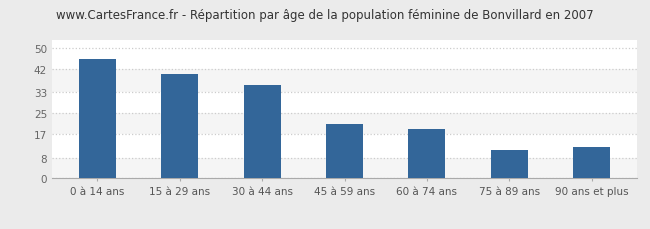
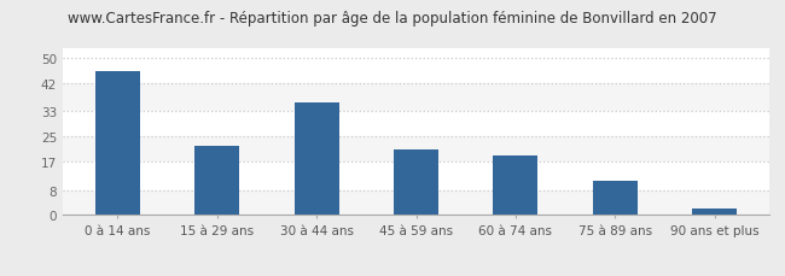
15 à 29 ans: 40 -> 22
90 ans et plus: 12 -> 2
